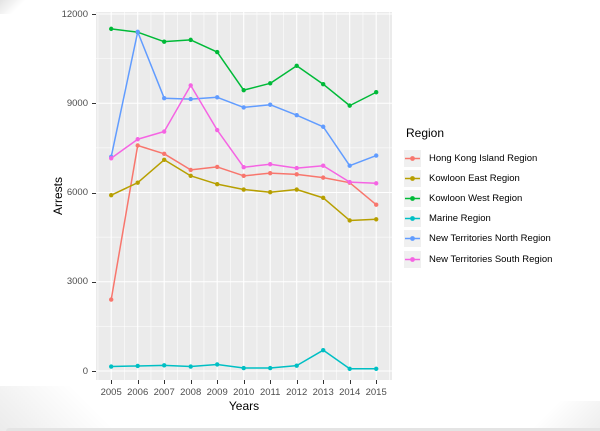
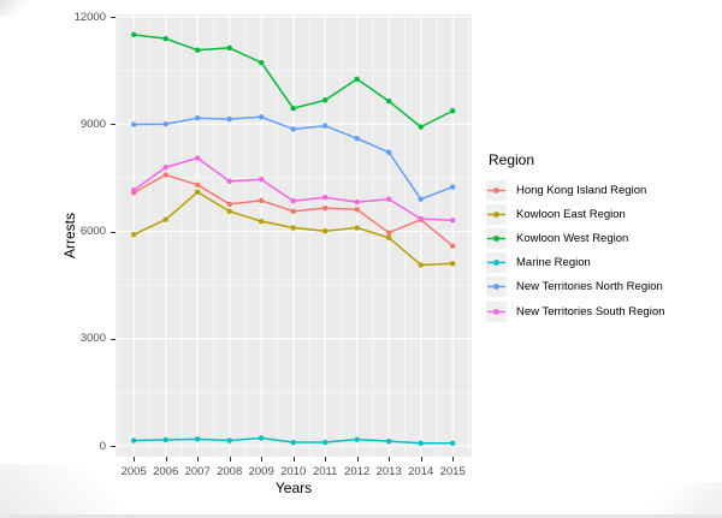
Hong Kong Island Region/2005: 2400 -> 7100
New Territories North Region/2005: 7200 -> 9000
New Territories North Region/2006: 11400 -> 9000
New Territories South Region/2008: 9600 -> 7400
New Territories South Region/2009: 8100 -> 7400
Hong Kong Island Region/2013: 6500 -> 6000
Marine Region/2013: 700 -> 100
